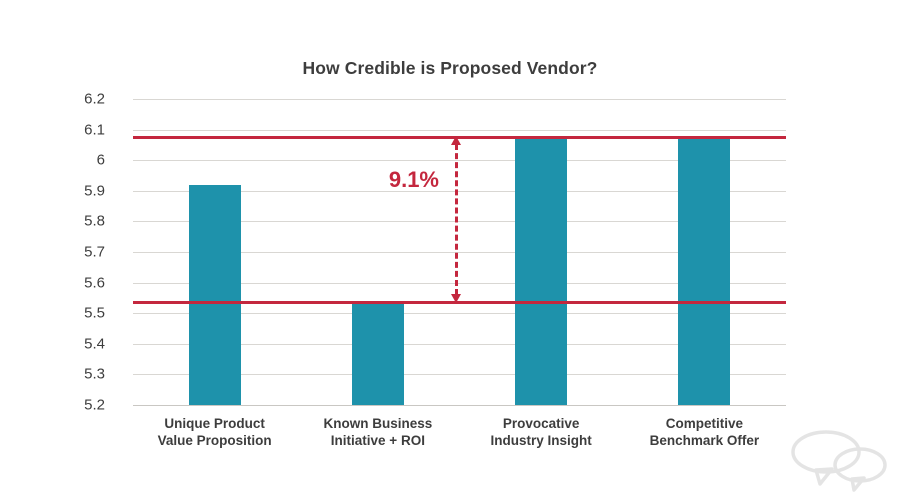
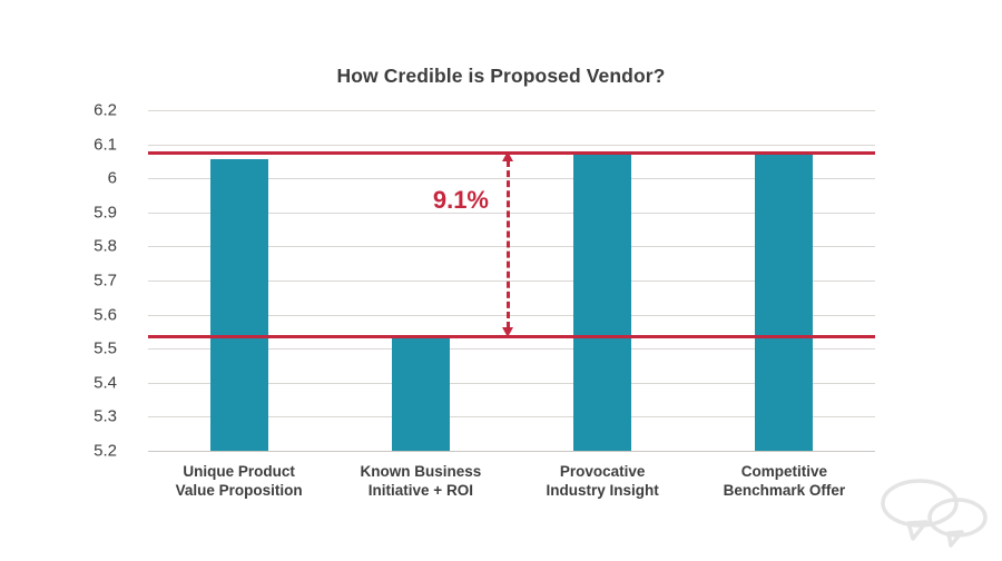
Unique Product Value Proposition: 5.92 -> 6.05
